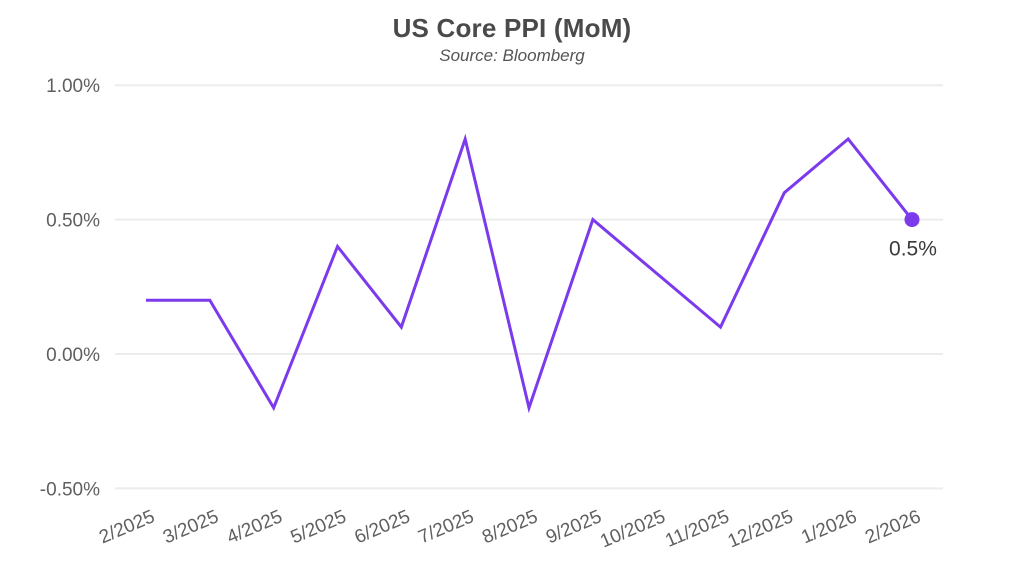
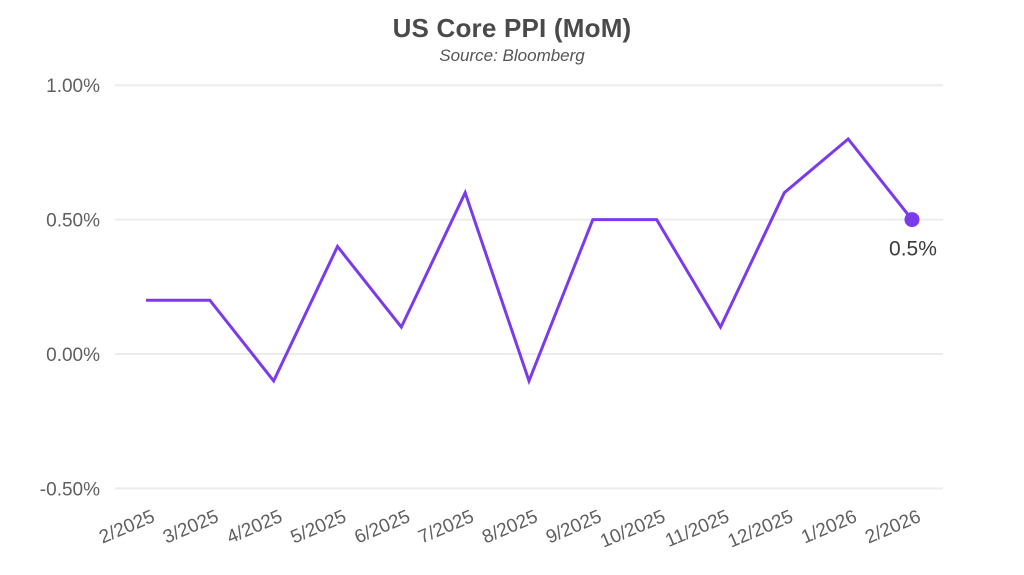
4/2025: -0.2% -> -0.1%
7/2025: 0.8% -> 0.6%
8/2025: -0.2% -> -0.1%
10/2025: 0.3% -> 0.5%
